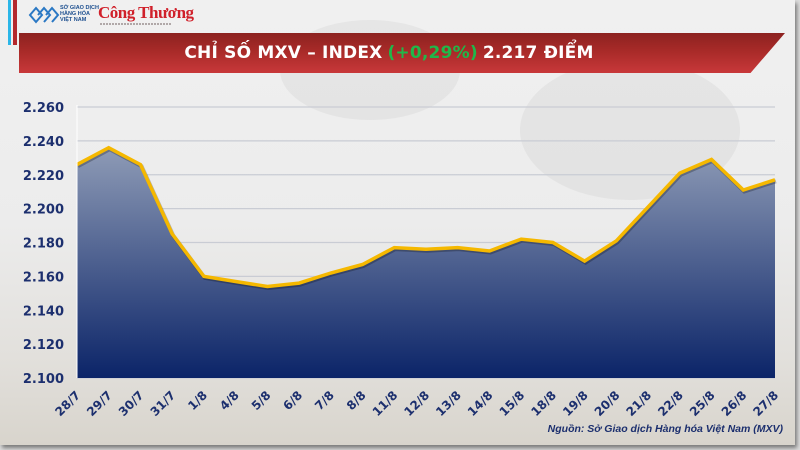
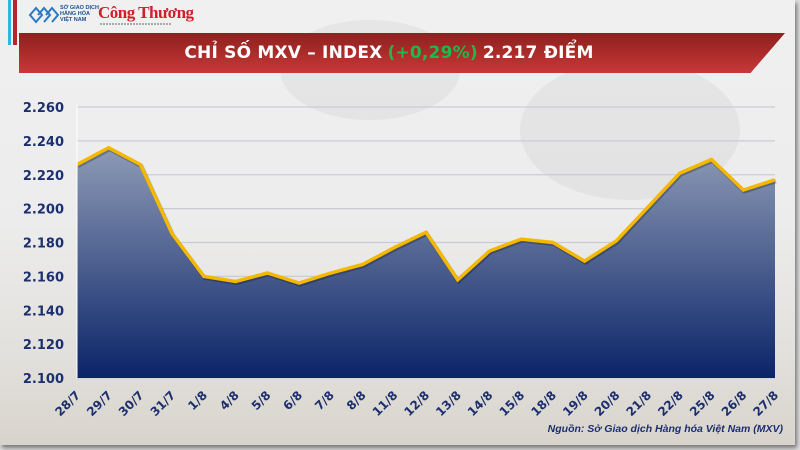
5/8: 2154 -> 2162
12/8: 2176 -> 2186
13/8: 2177 -> 2158
